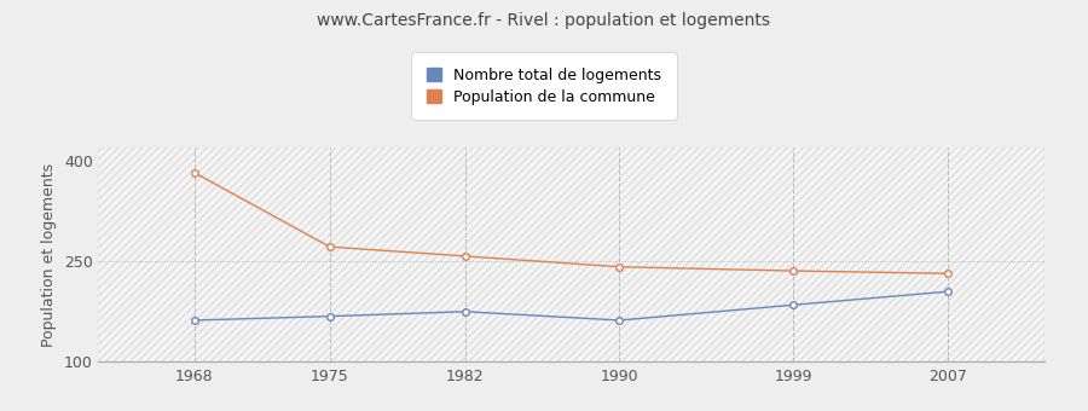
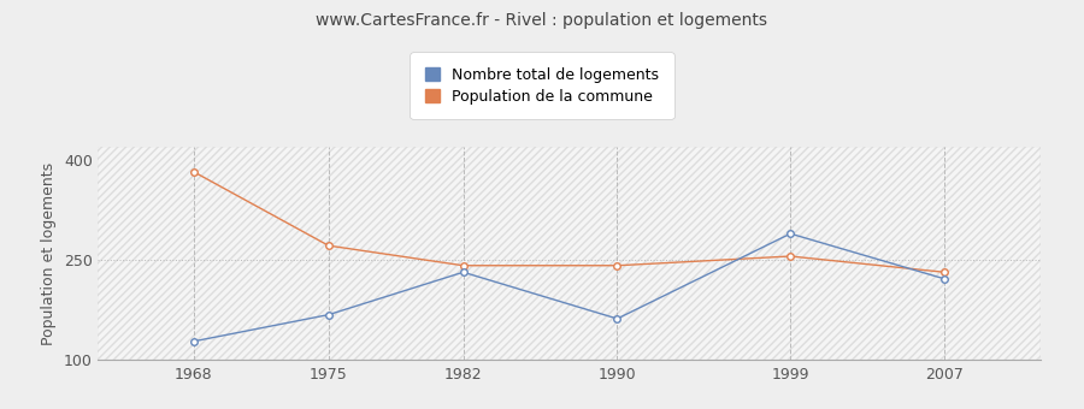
Nombre total de logements/1968: 162 -> 128
Nombre total de logements/1982: 175 -> 232
Population de la commune/1982: 258 -> 242
Nombre total de logements/1999: 185 -> 290
Population de la commune/1999: 236 -> 256
Nombre total de logements/2007: 205 -> 222
